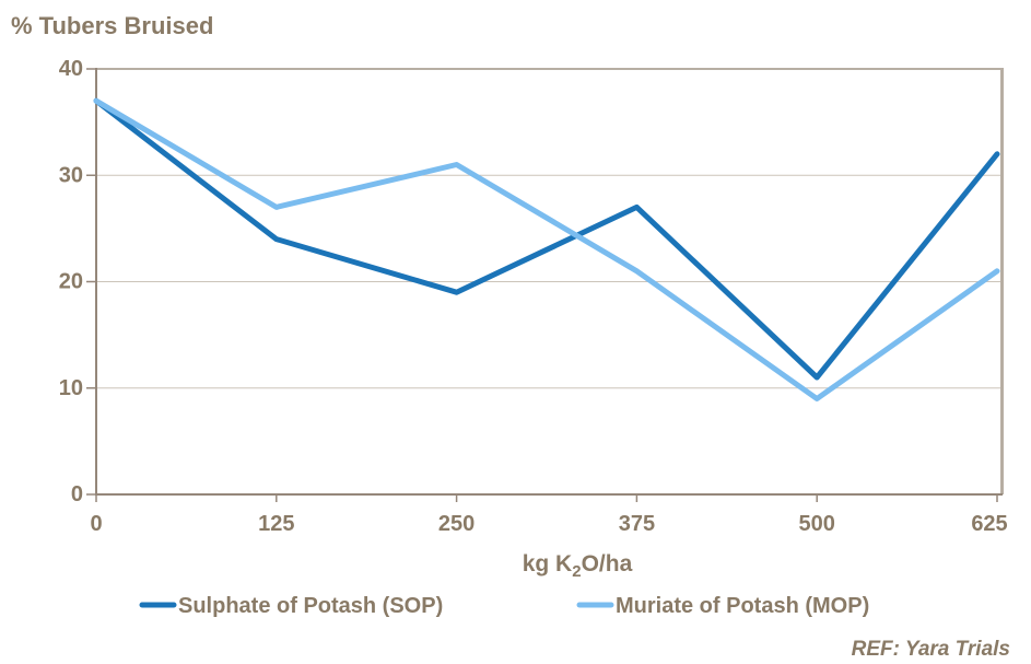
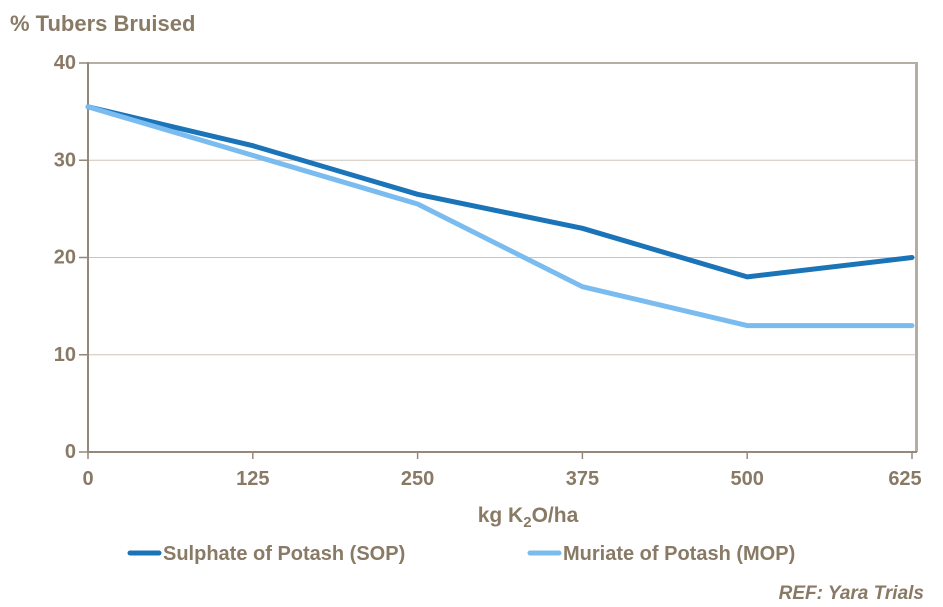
Sulphate of Potash (SOP)/0: 37 -> 36
Muriate of Potash (MOP)/0: 37 -> 36
Sulphate of Potash (SOP)/125: 24 -> 32
Muriate of Potash (MOP)/125: 27 -> 30
Sulphate of Potash (SOP)/250: 19 -> 26
Muriate of Potash (MOP)/250: 31 -> 26
Sulphate of Potash (SOP)/375: 27 -> 23
Muriate of Potash (MOP)/375: 21 -> 17
Sulphate of Potash (SOP)/500: 11 -> 18
Muriate of Potash (MOP)/500: 9 -> 13
Sulphate of Potash (SOP)/625: 32 -> 20
Muriate of Potash (MOP)/625: 21 -> 13
